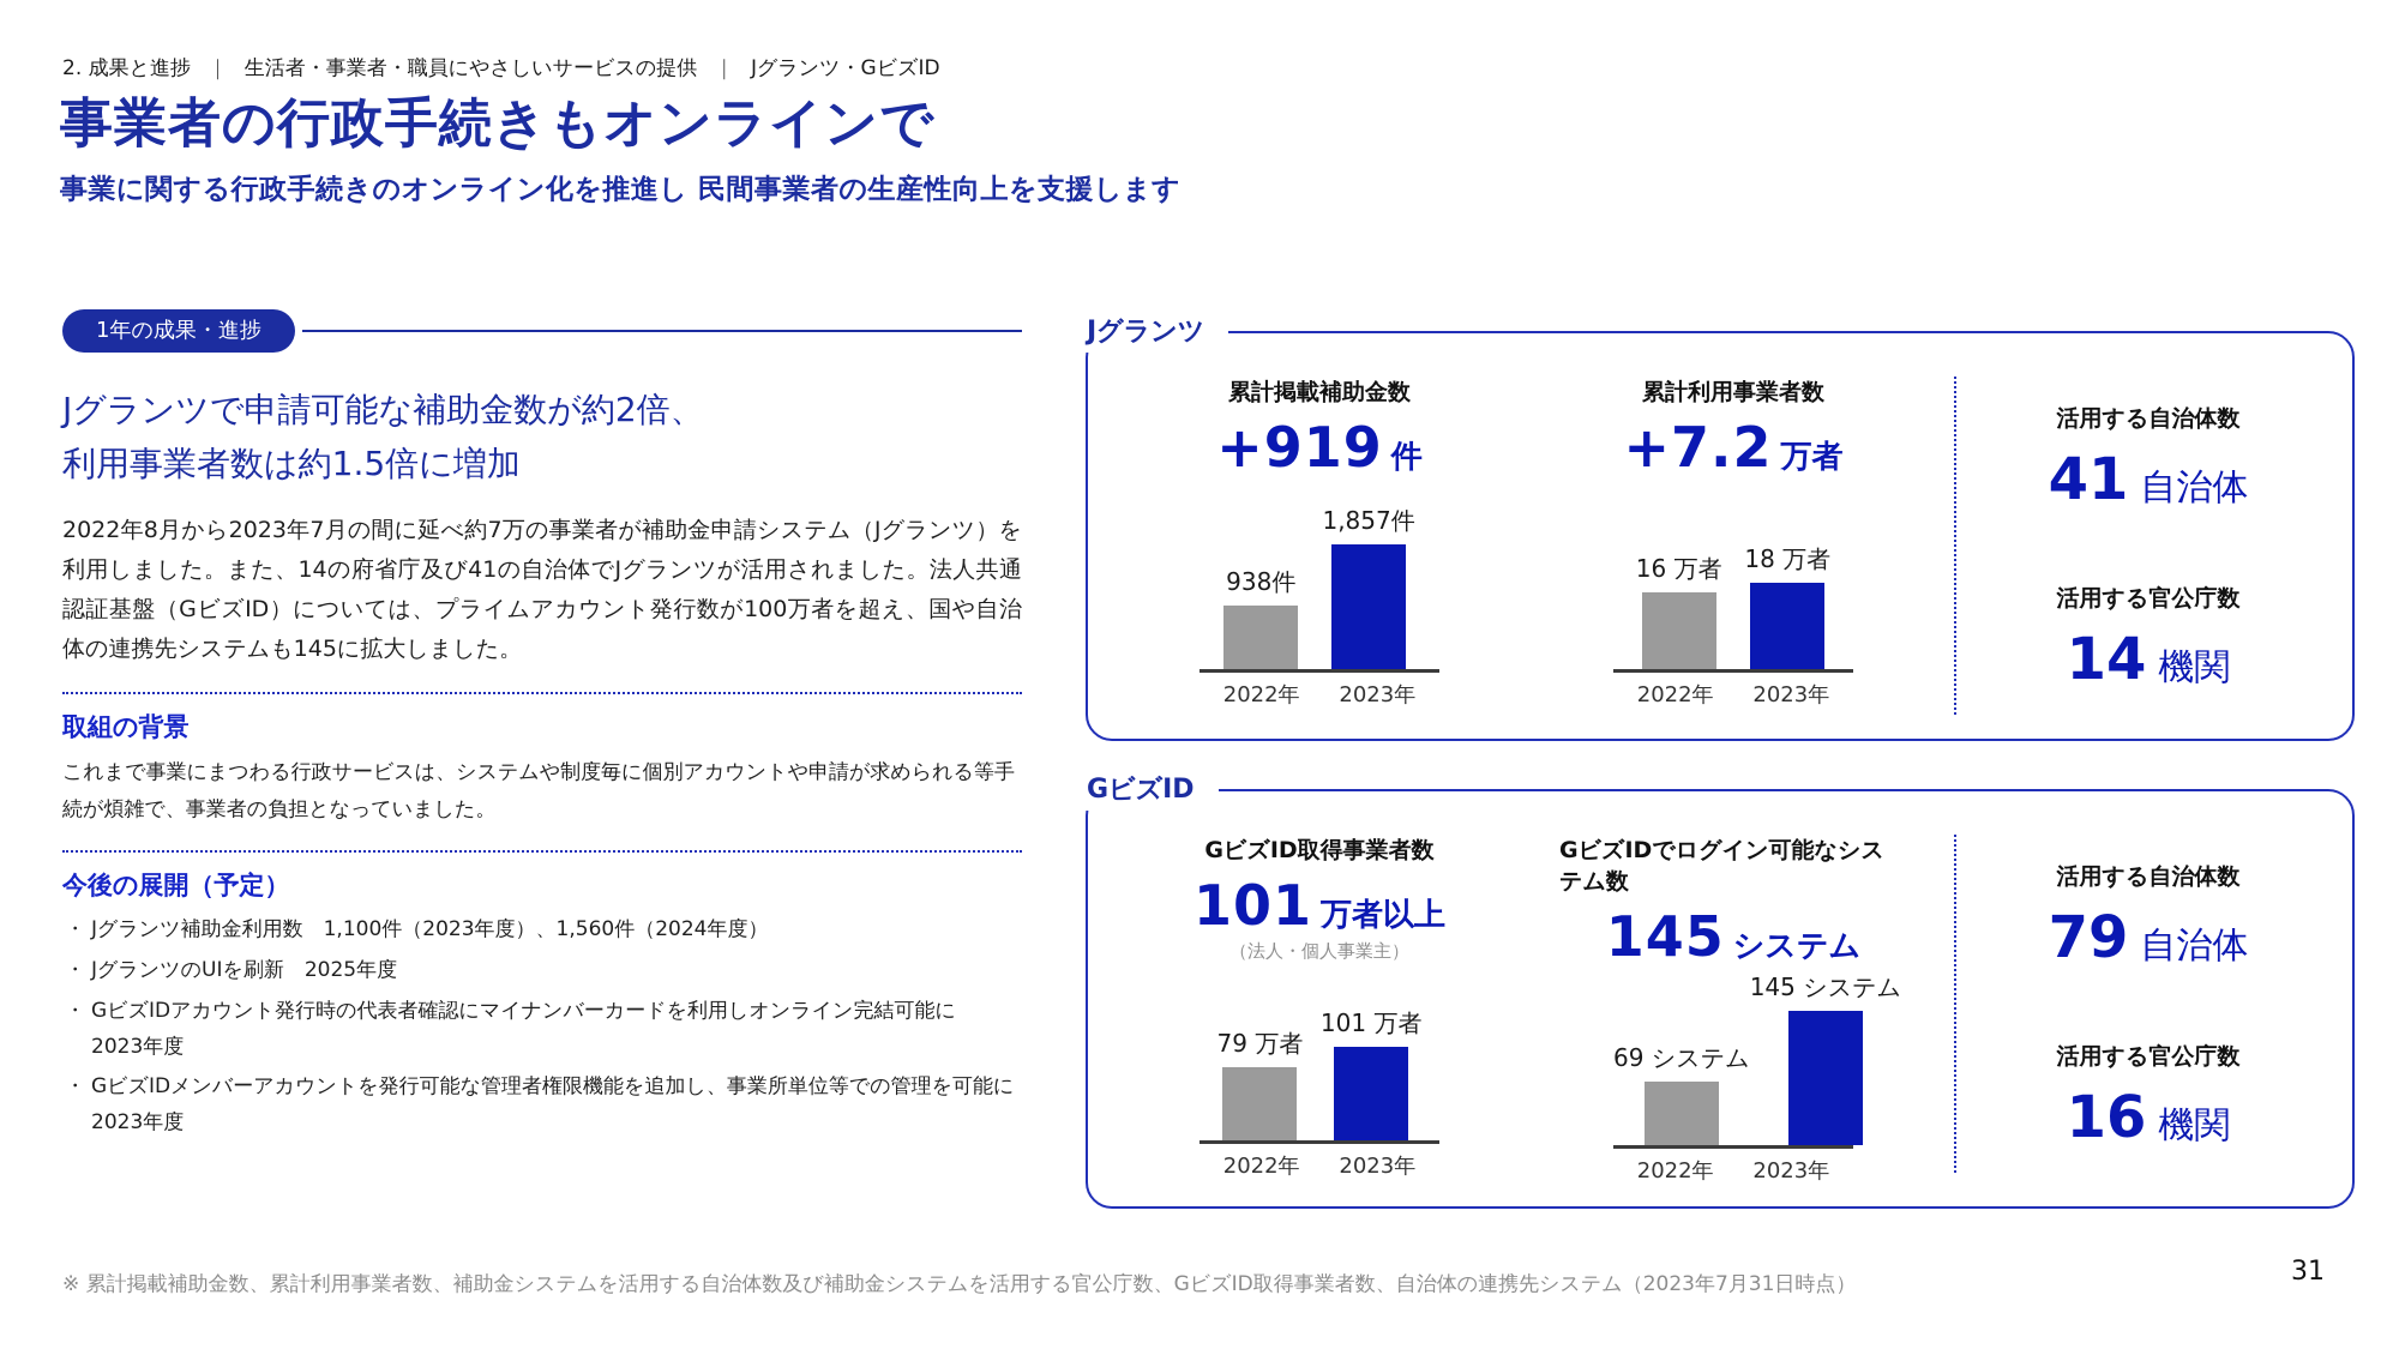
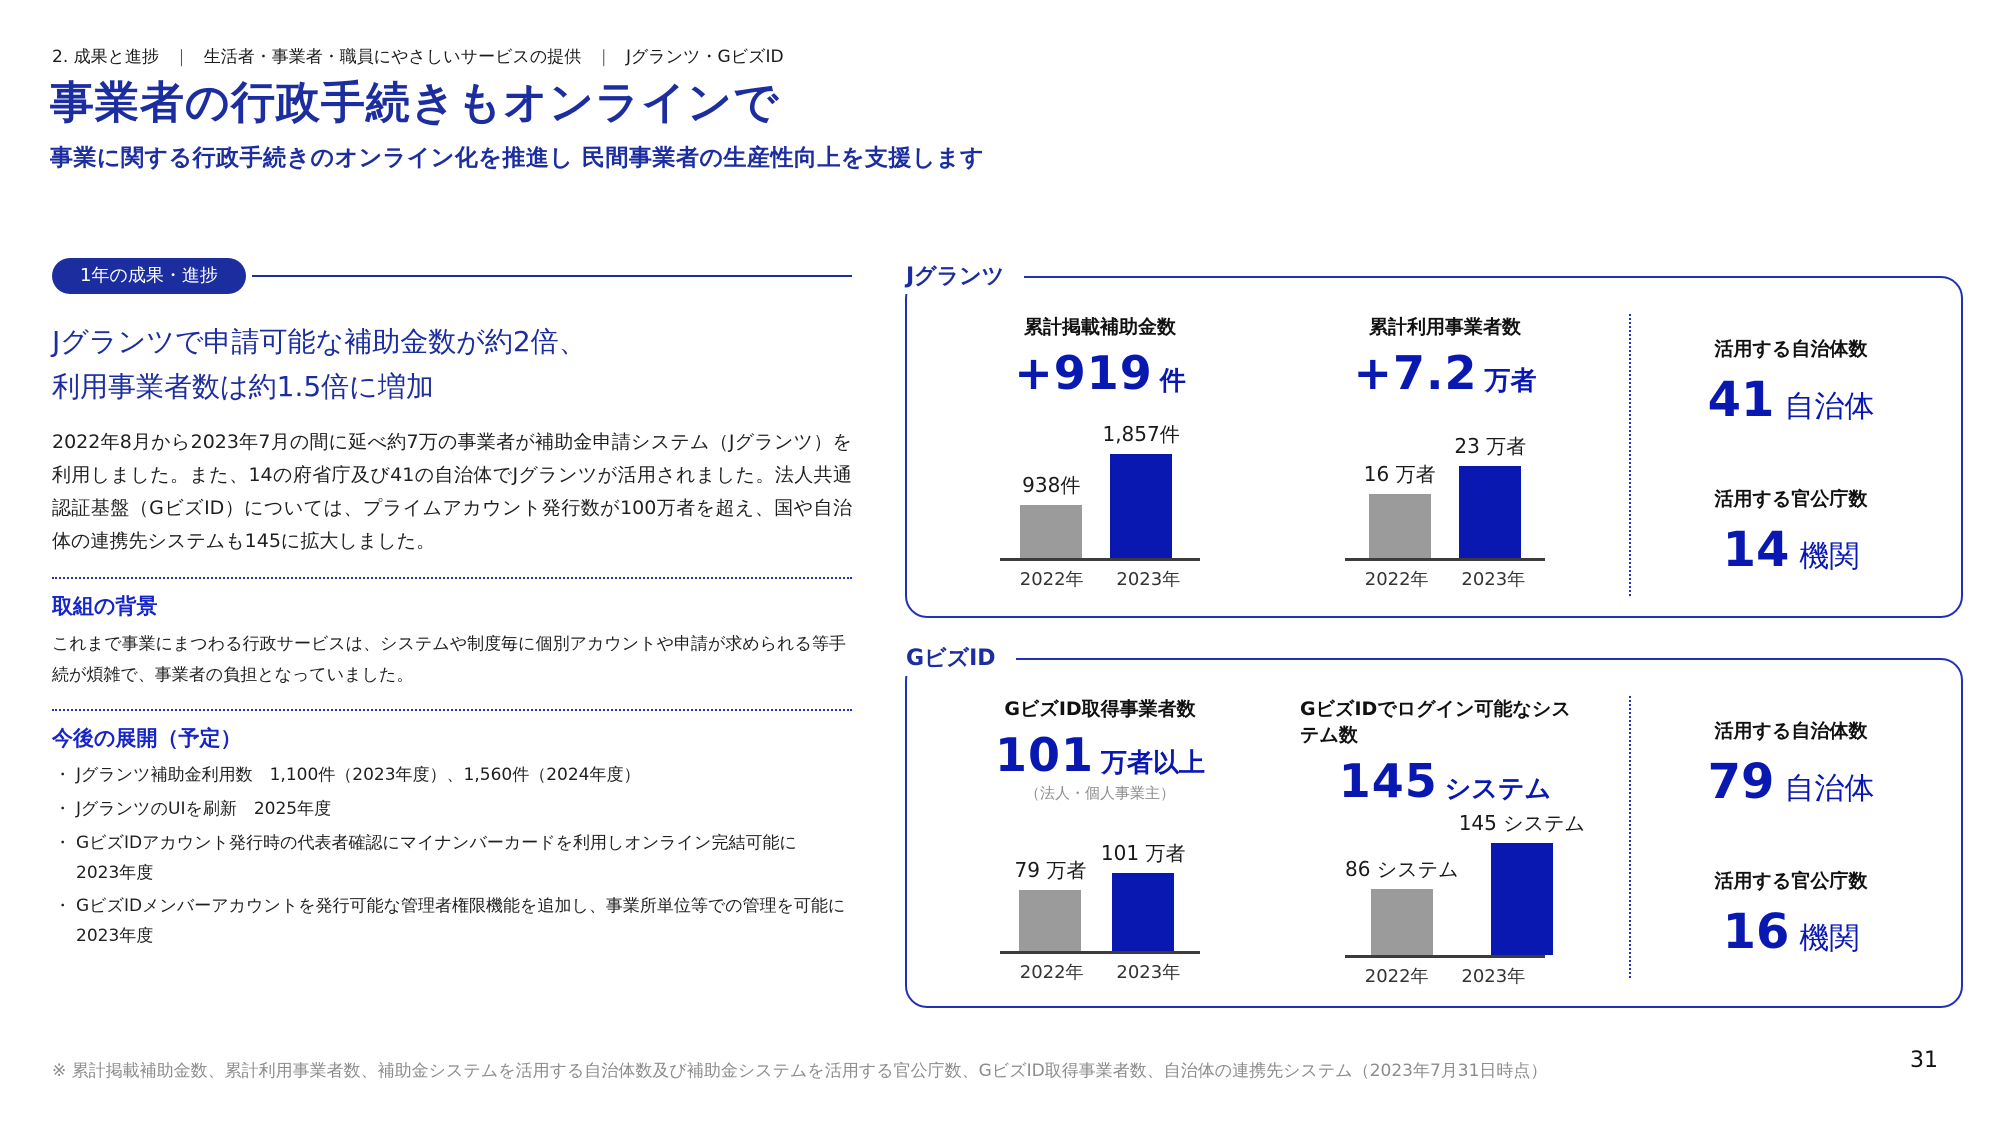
累計利用事業者数/2023年: 18 -> 23
GビズIDでログイン可能なシステム数/2022年: 69 -> 86
